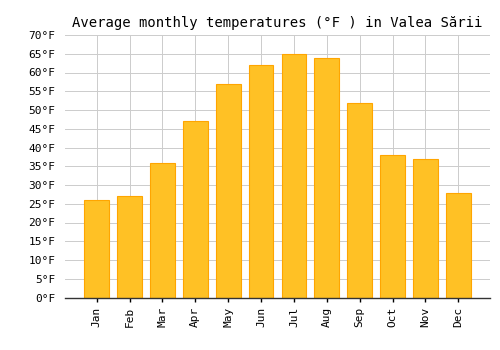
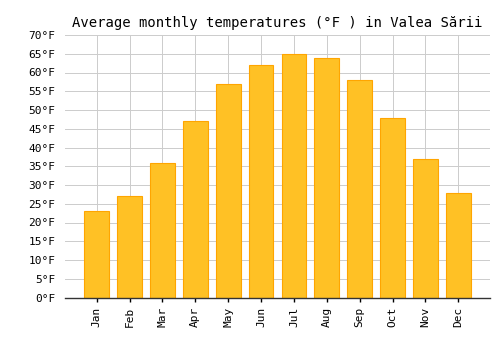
Jan: 26°F -> 23°F
Sep: 52°F -> 58°F
Oct: 38°F -> 48°F
